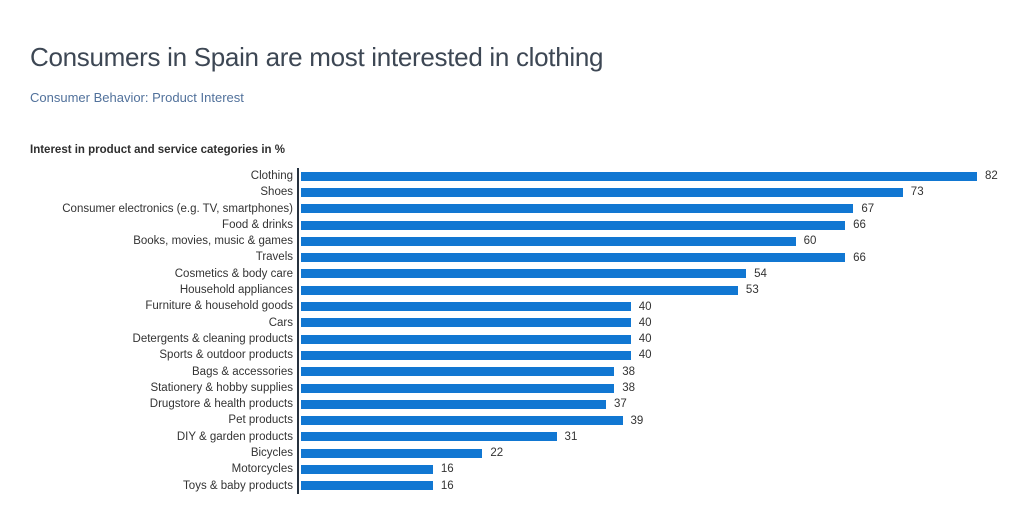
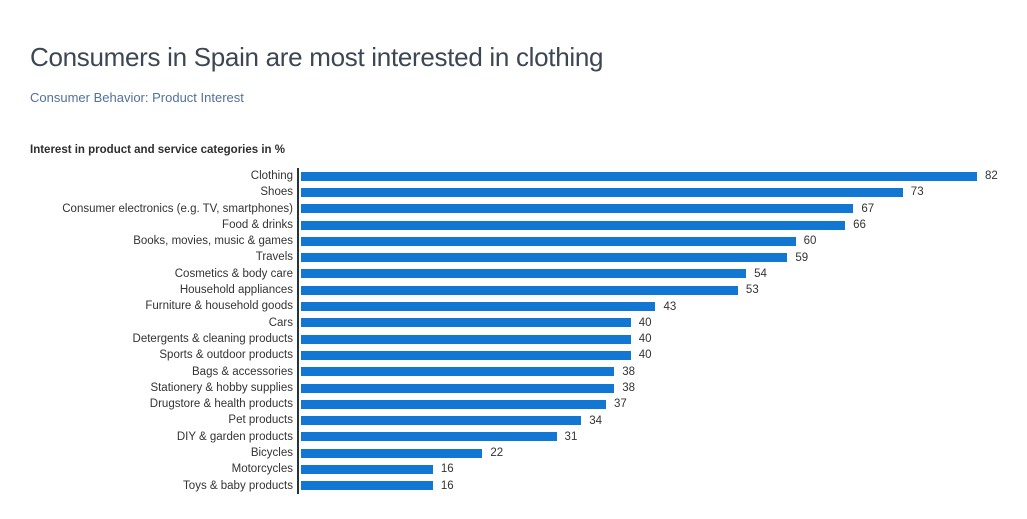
Travels: 66 -> 59
Furniture & household goods: 40 -> 43
Pet products: 39 -> 34
